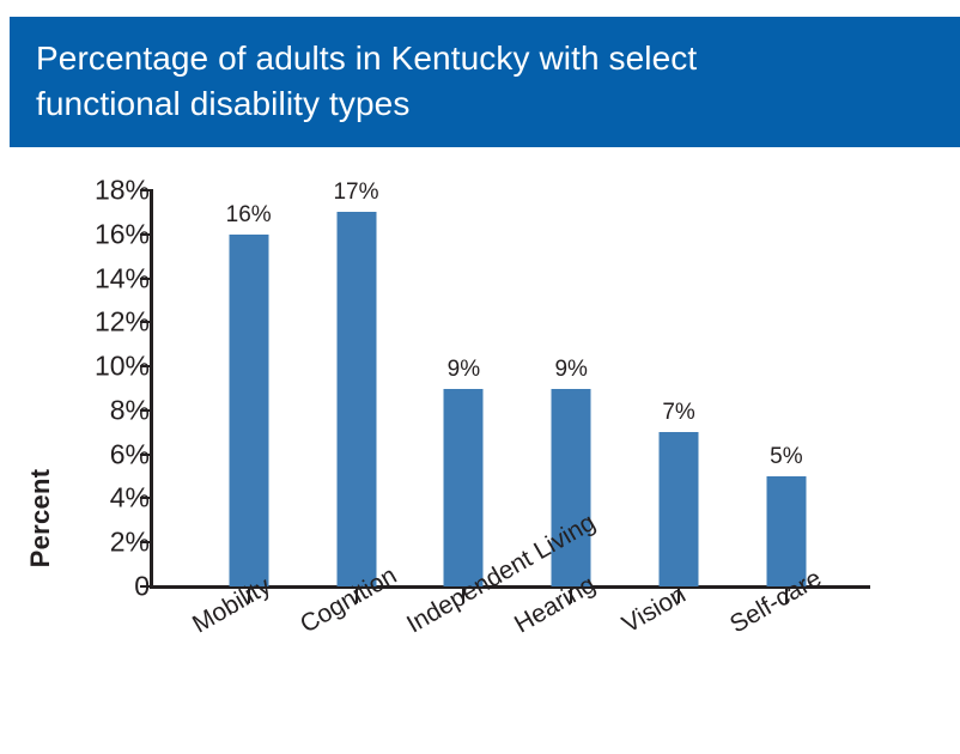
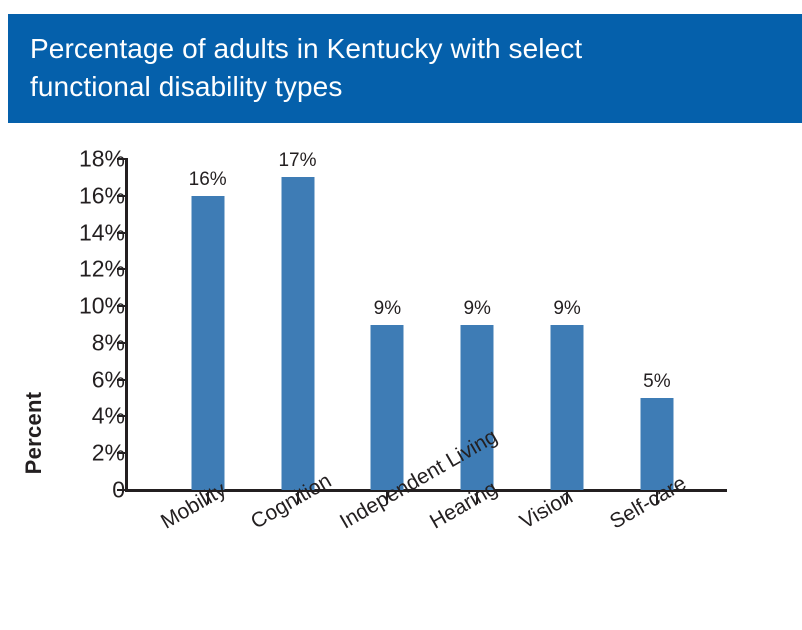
Vision: 7% -> 9%
